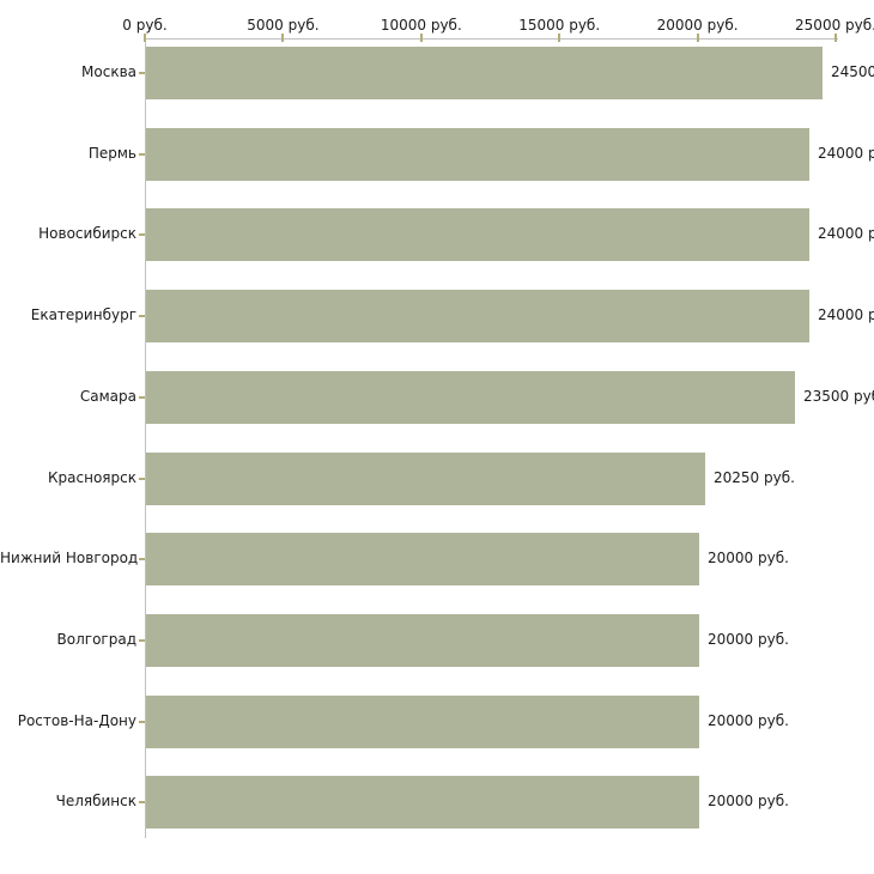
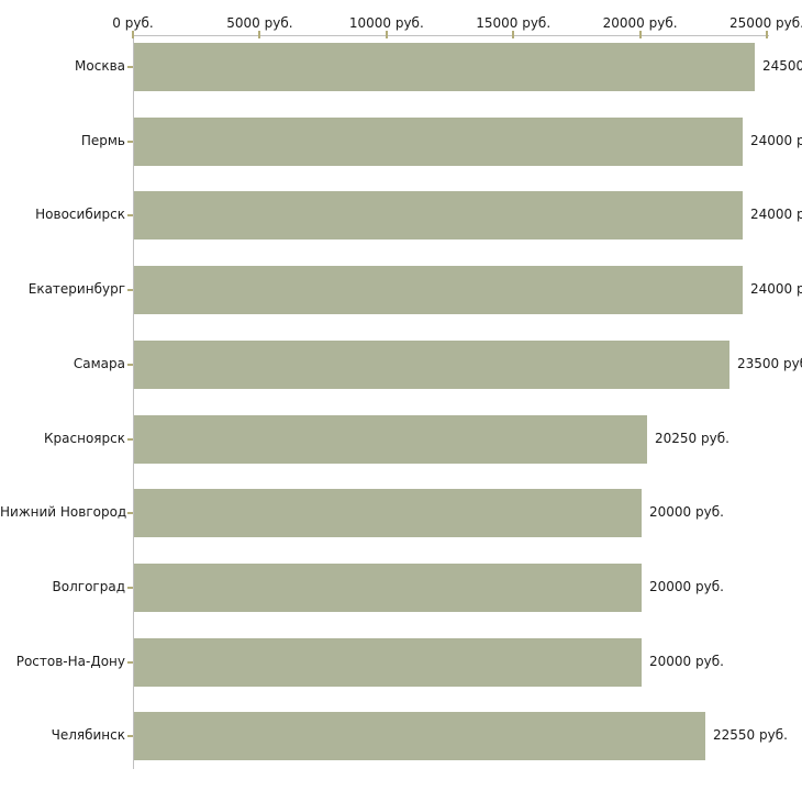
Челябинск: 20000 -> 22550
